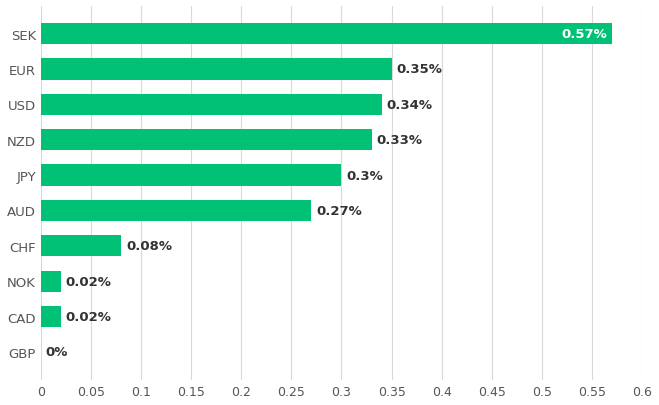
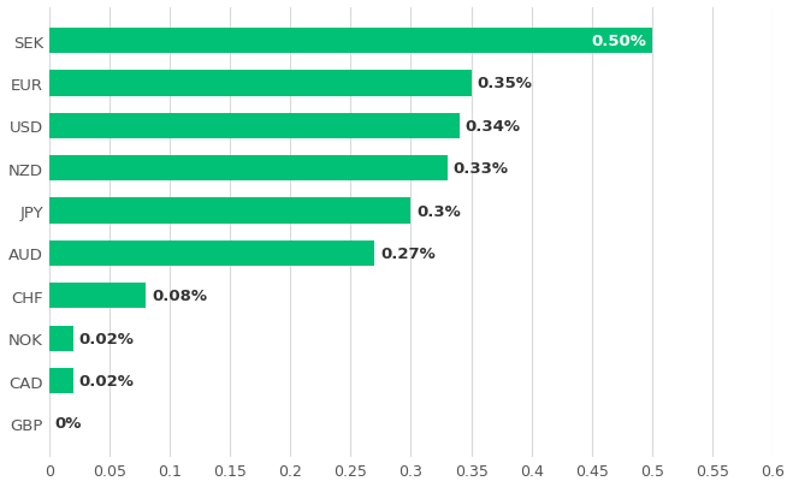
SEK: 0.57% -> 0.50%
